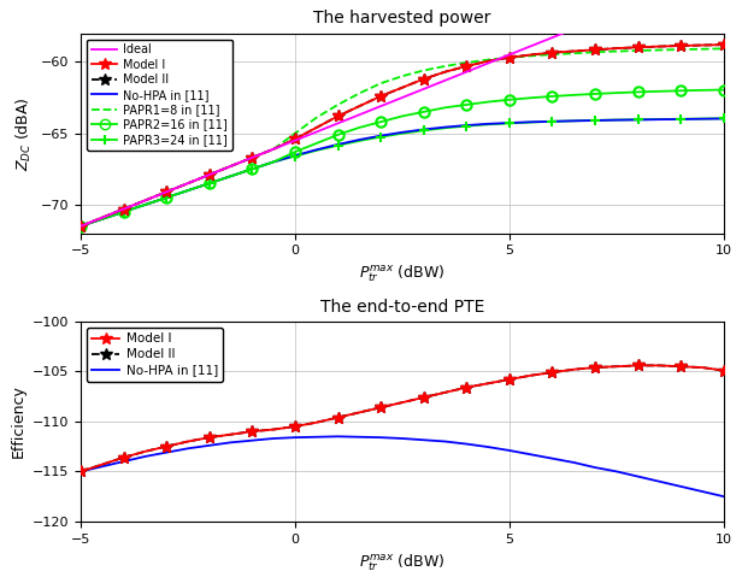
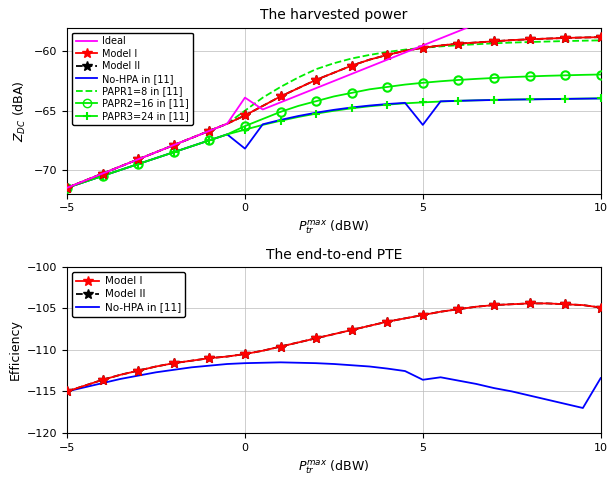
The harvested power/Ideal/0: -65.5 -> -63.9
The harvested power/No-HPA in [11]/0: -66.5 -> -68.2
The harvested power/No-HPA in [11]/5: -64.3 -> -66.2
The end-to-end PTE/No-HPA in [11]/5: -112.9 -> -113.6
The end-to-end PTE/No-HPA in [11]/10: -117.5 -> -113.4
